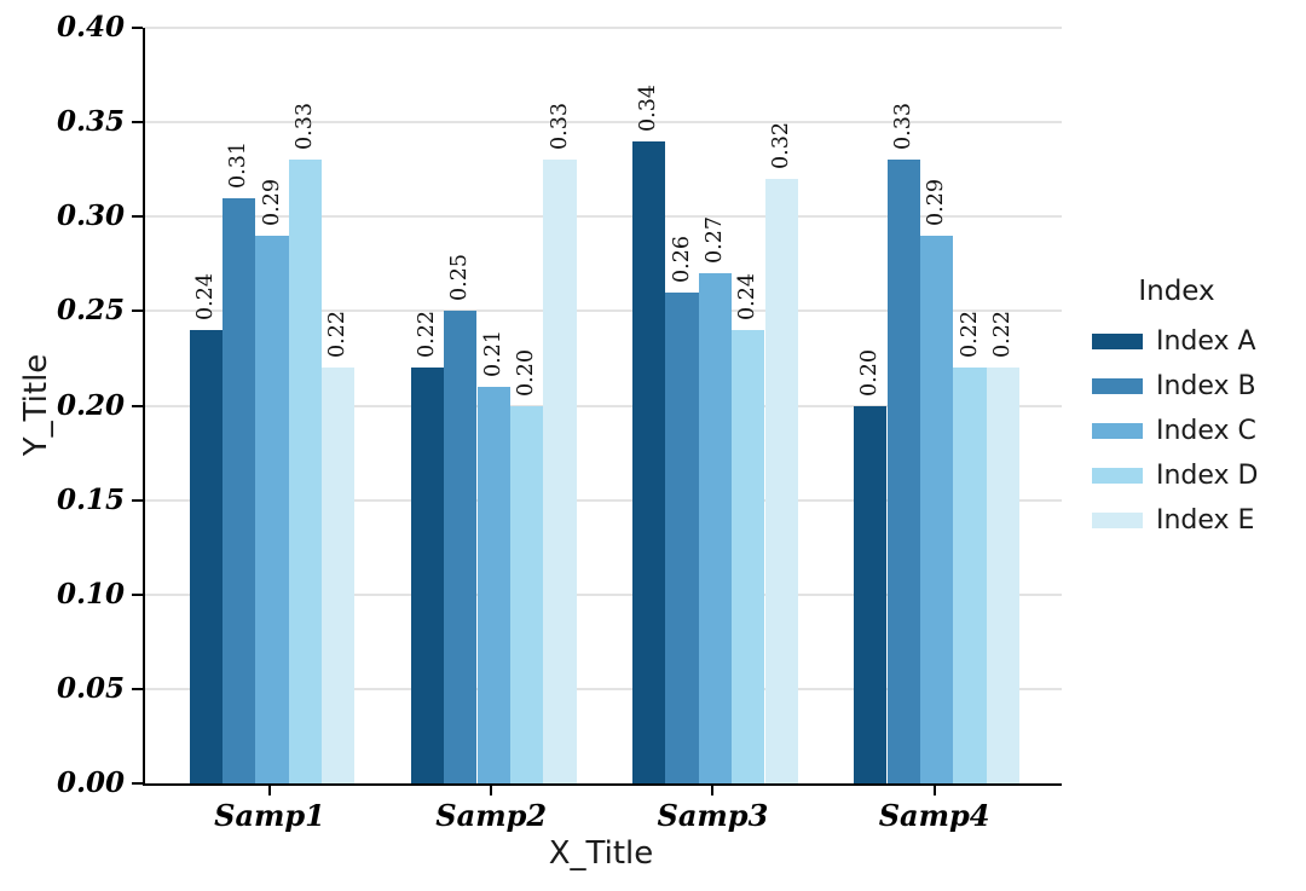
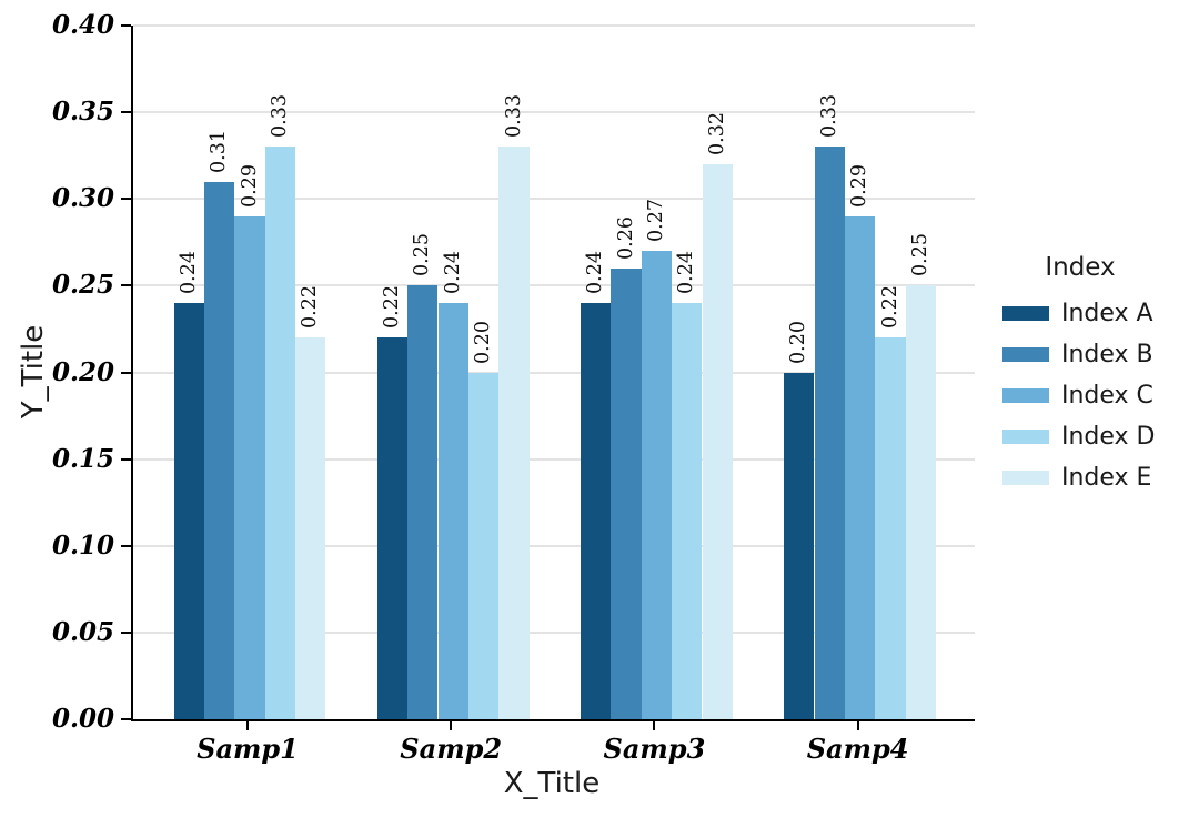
Index C/Samp2: 0.21 -> 0.24
Index A/Samp3: 0.34 -> 0.24
Index E/Samp4: 0.22 -> 0.25
